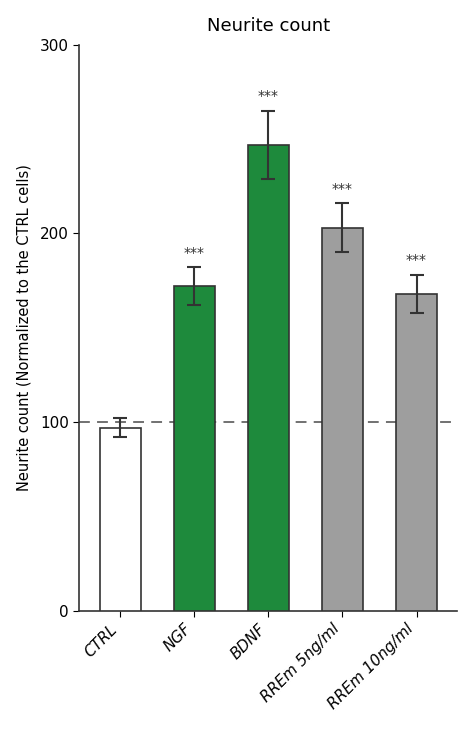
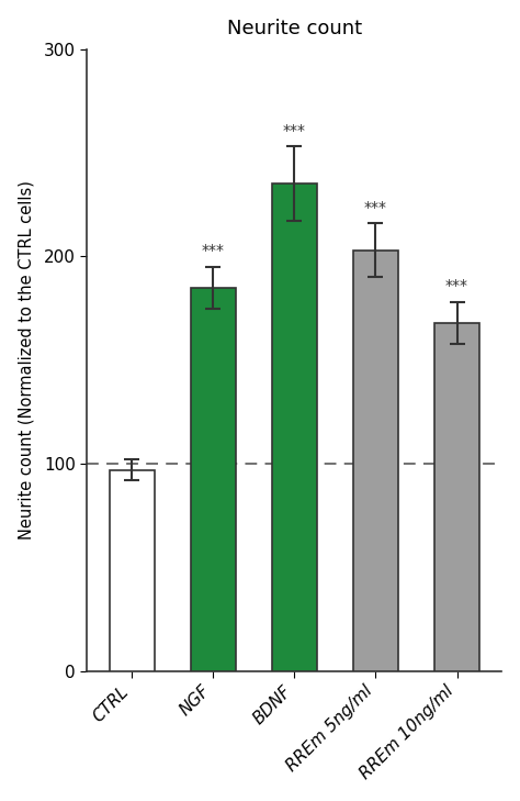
NGF: 172 -> 185
BDNF: 247 -> 235
